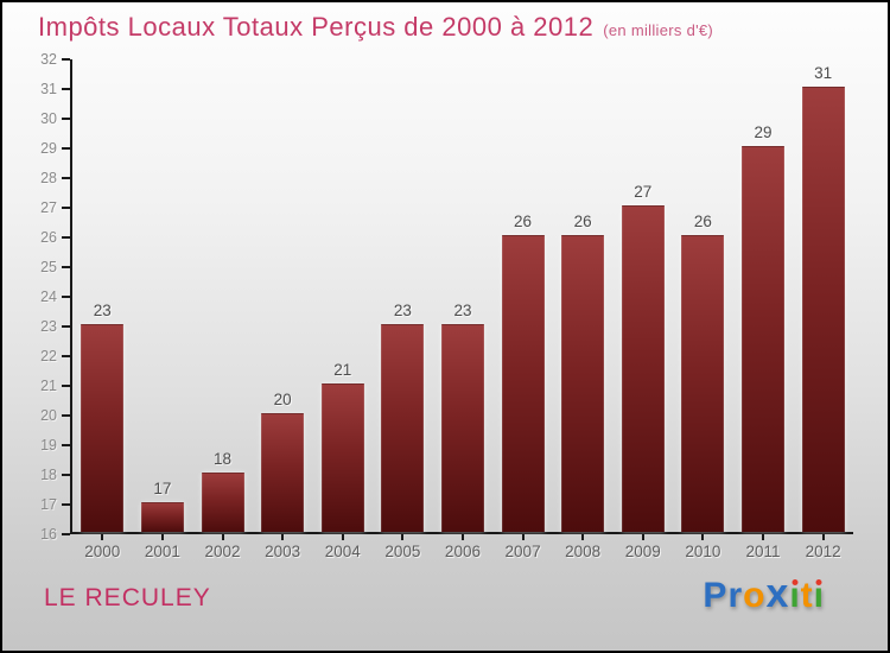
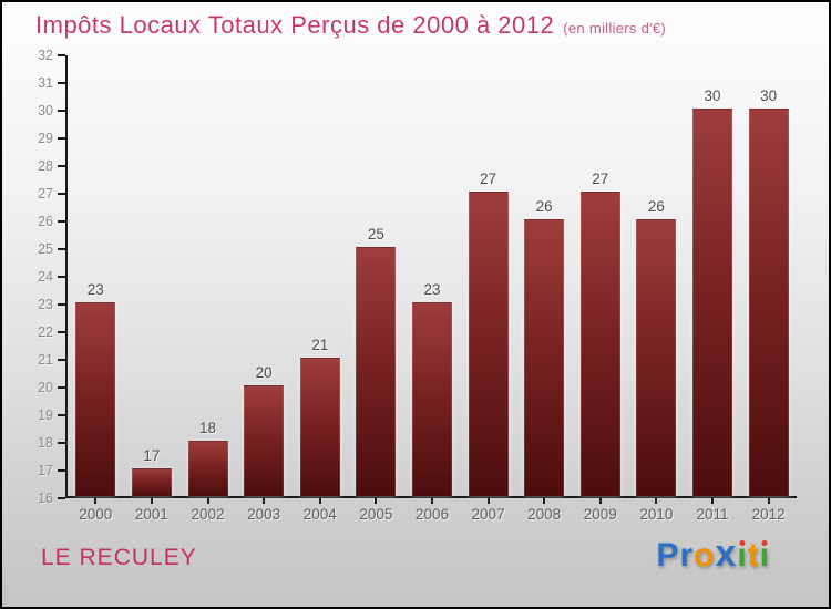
2005: 23 -> 25
2007: 26 -> 27
2011: 29 -> 30
2012: 31 -> 30
